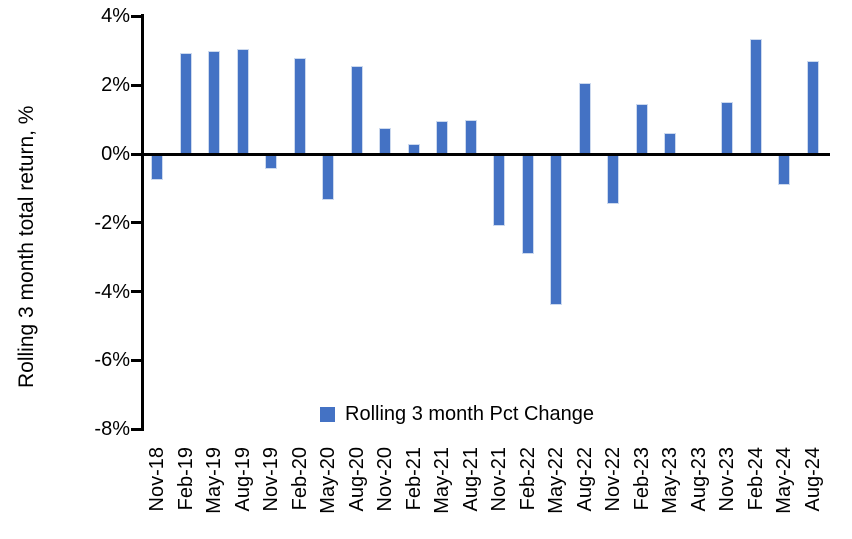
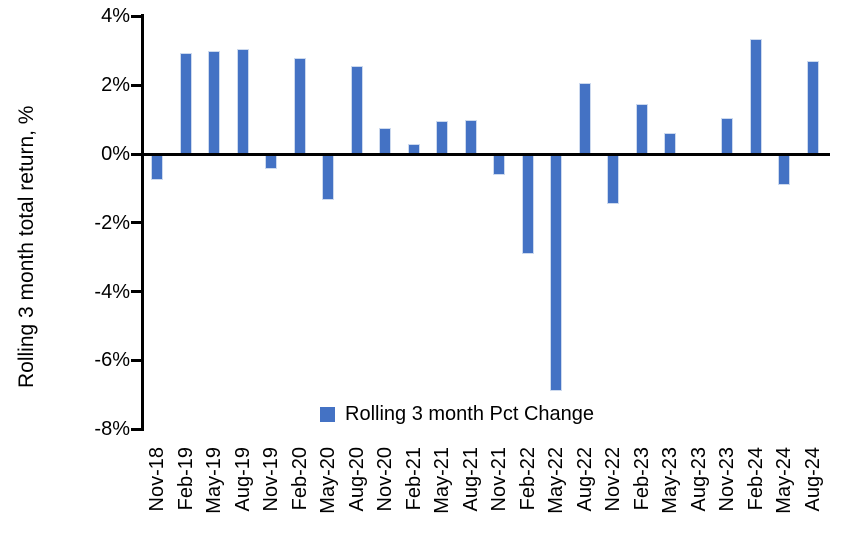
Nov-21: -2.1% -> -0.6%
May-22: -4.4% -> -6.9%
Nov-23: 1.5% -> 1.1%
